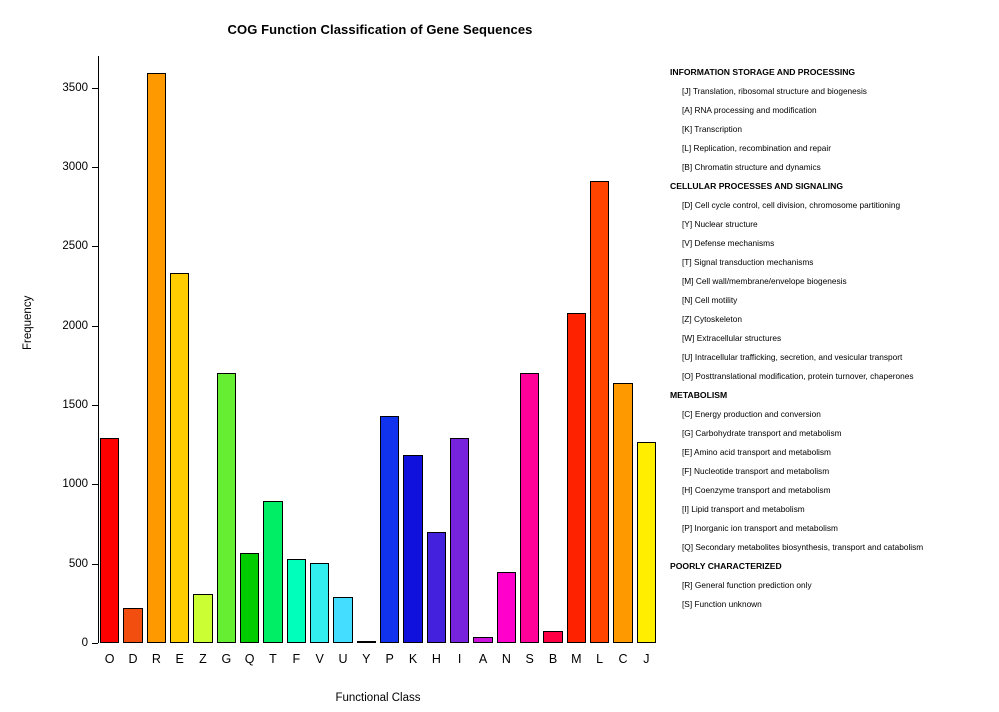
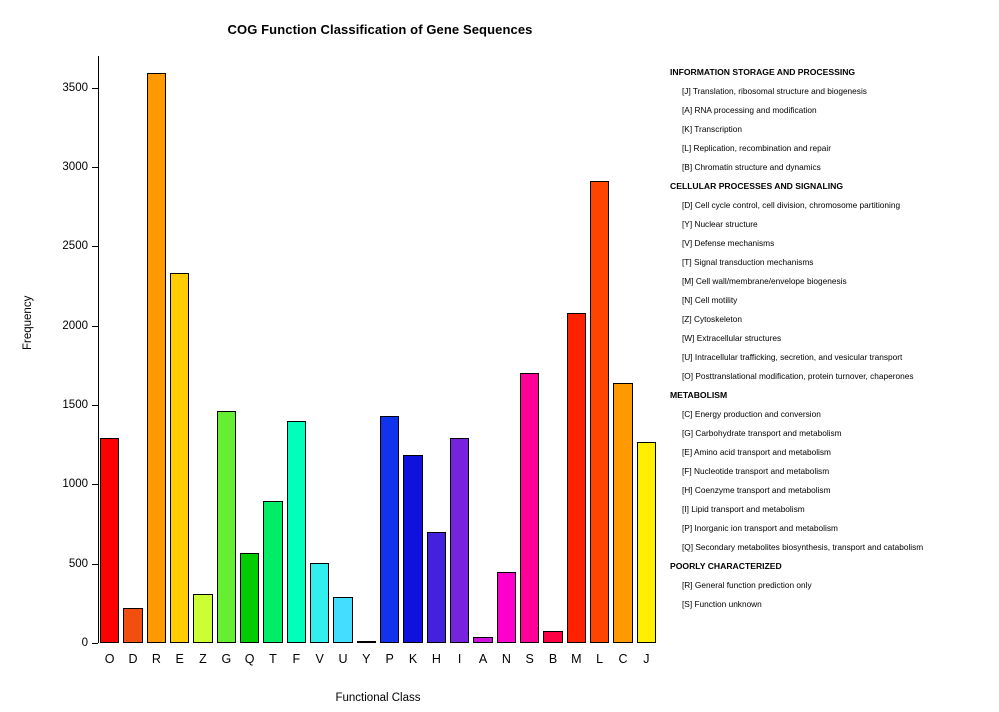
G: 1700 -> 1460
F: 530 -> 1400
